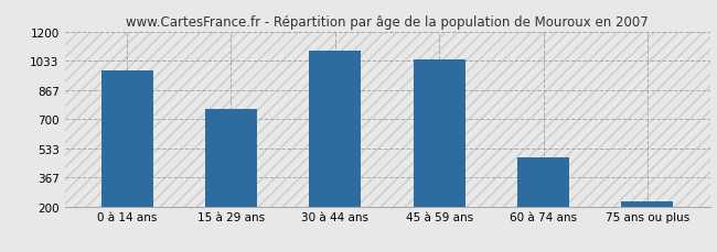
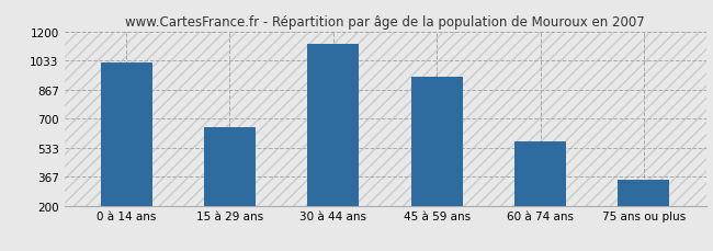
0 à 14 ans: 980 -> 1020
15 à 29 ans: 760 -> 650
30 à 44 ans: 1090 -> 1130
45 à 59 ans: 1040 -> 940
60 à 74 ans: 480 -> 570
75 ans ou plus: 230 -> 350
